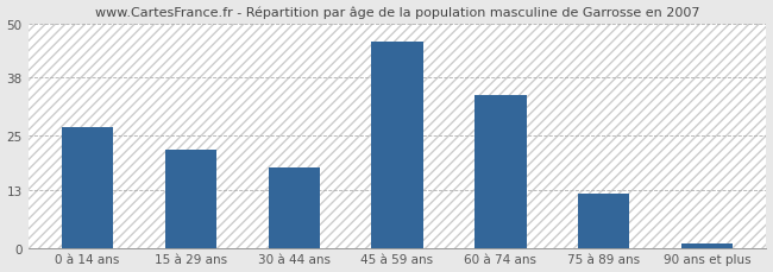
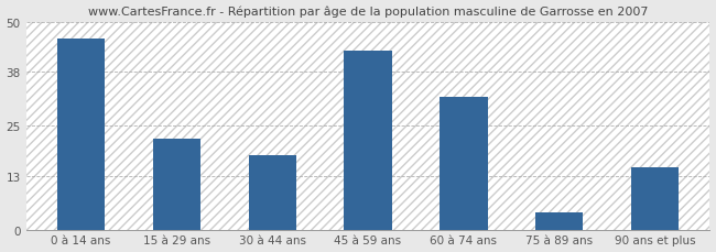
0 à 14 ans: 27 -> 46
45 à 59 ans: 46 -> 43
60 à 74 ans: 34 -> 32
75 à 89 ans: 12 -> 4
90 ans et plus: 1 -> 15
